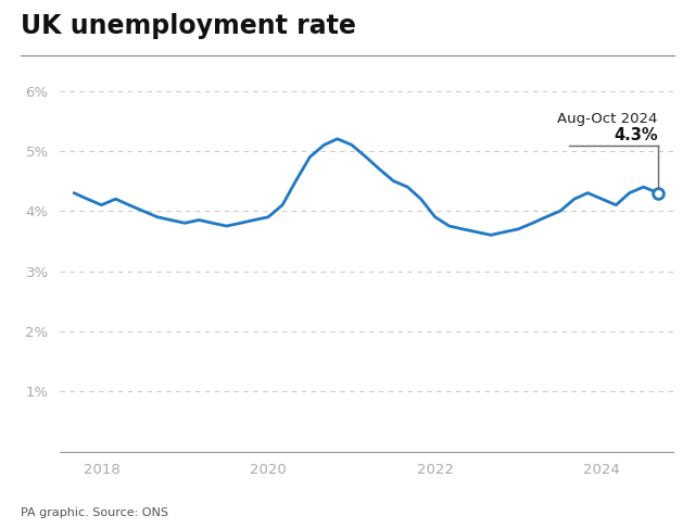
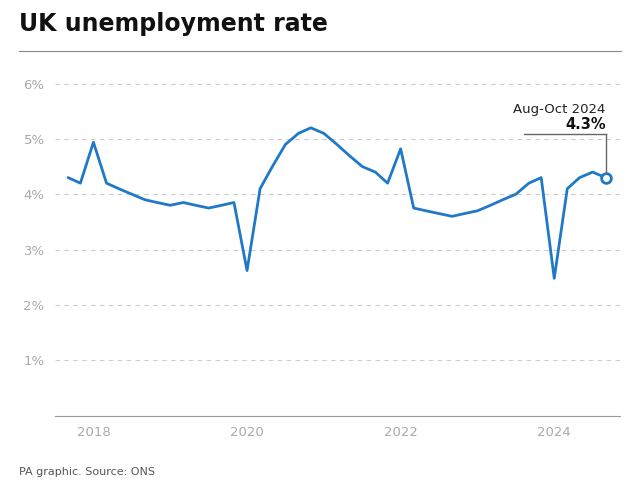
2018: 4.10% -> 4.94%
2020: 3.90% -> 2.62%
2022: 3.90% -> 4.82%
2024: 4.20% -> 2.48%
